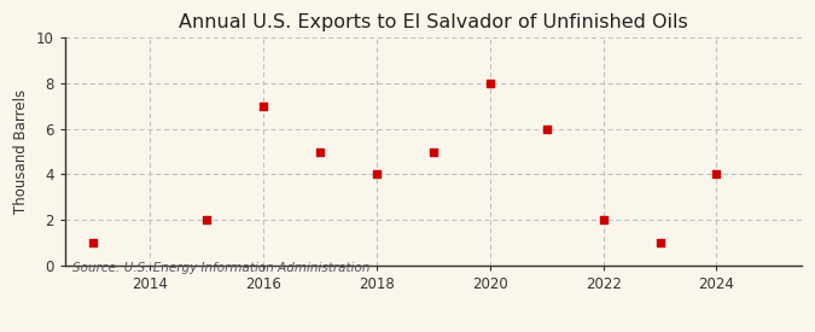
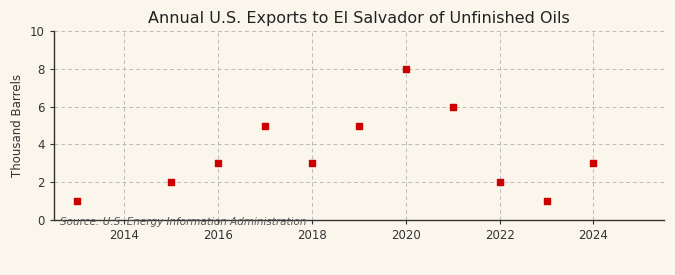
2016: 7 -> 3
2018: 4 -> 3
2024: 4 -> 3
